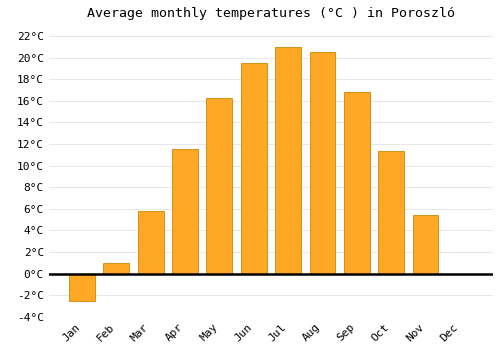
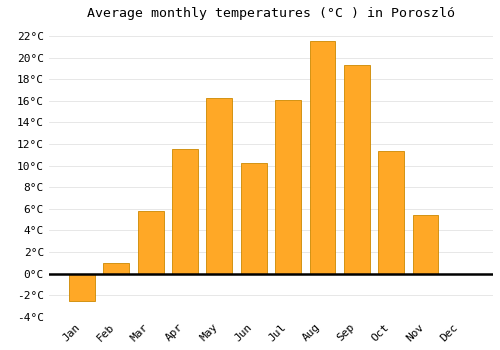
Jun: 19.5°C -> 10.2°C
Jul: 21.0°C -> 16.1°C
Aug: 20.5°C -> 21.5°C
Sep: 16.8°C -> 19.3°C
